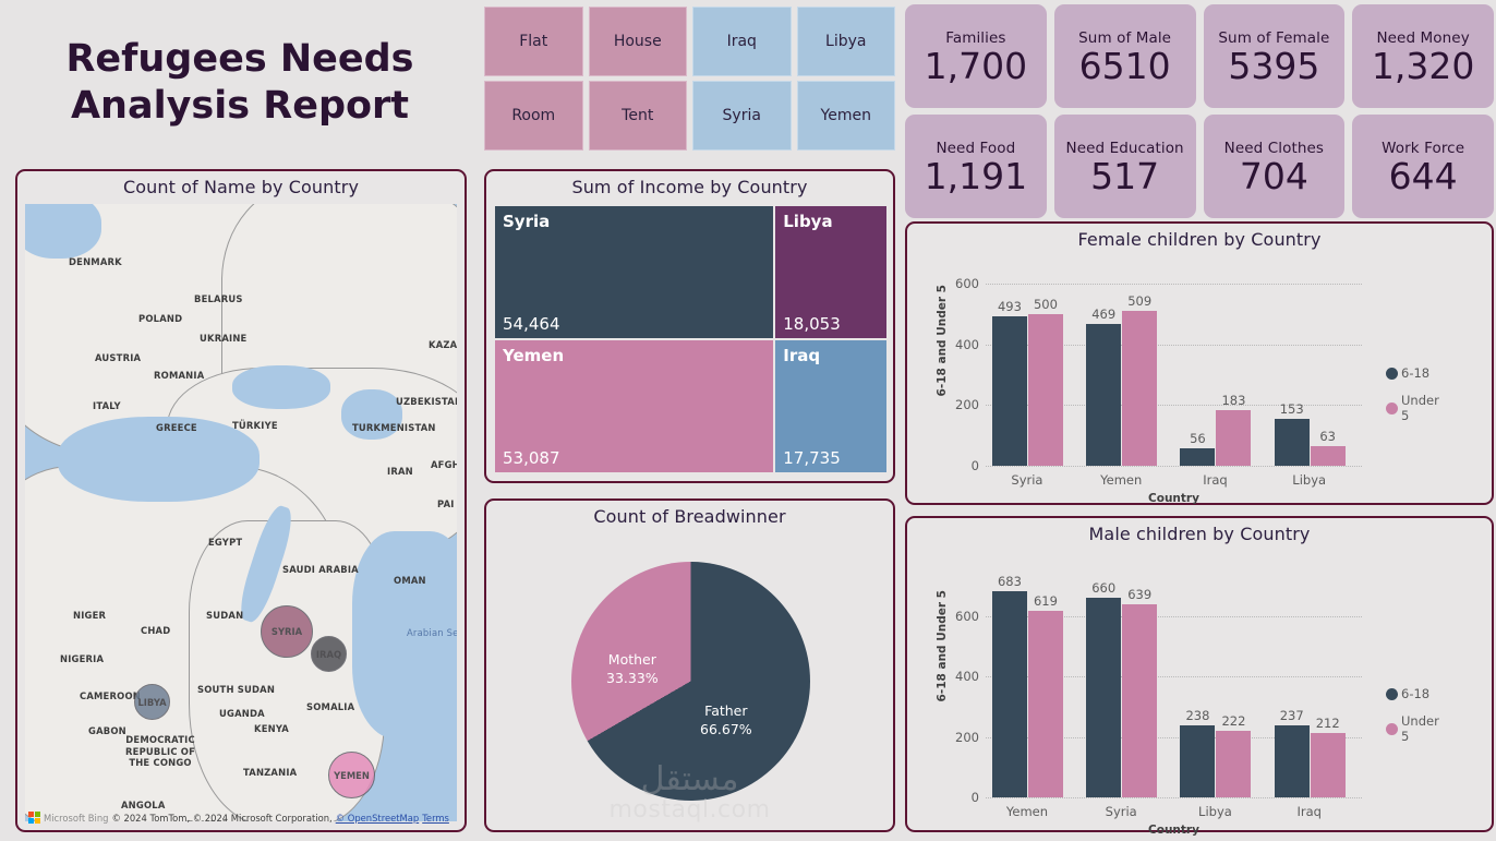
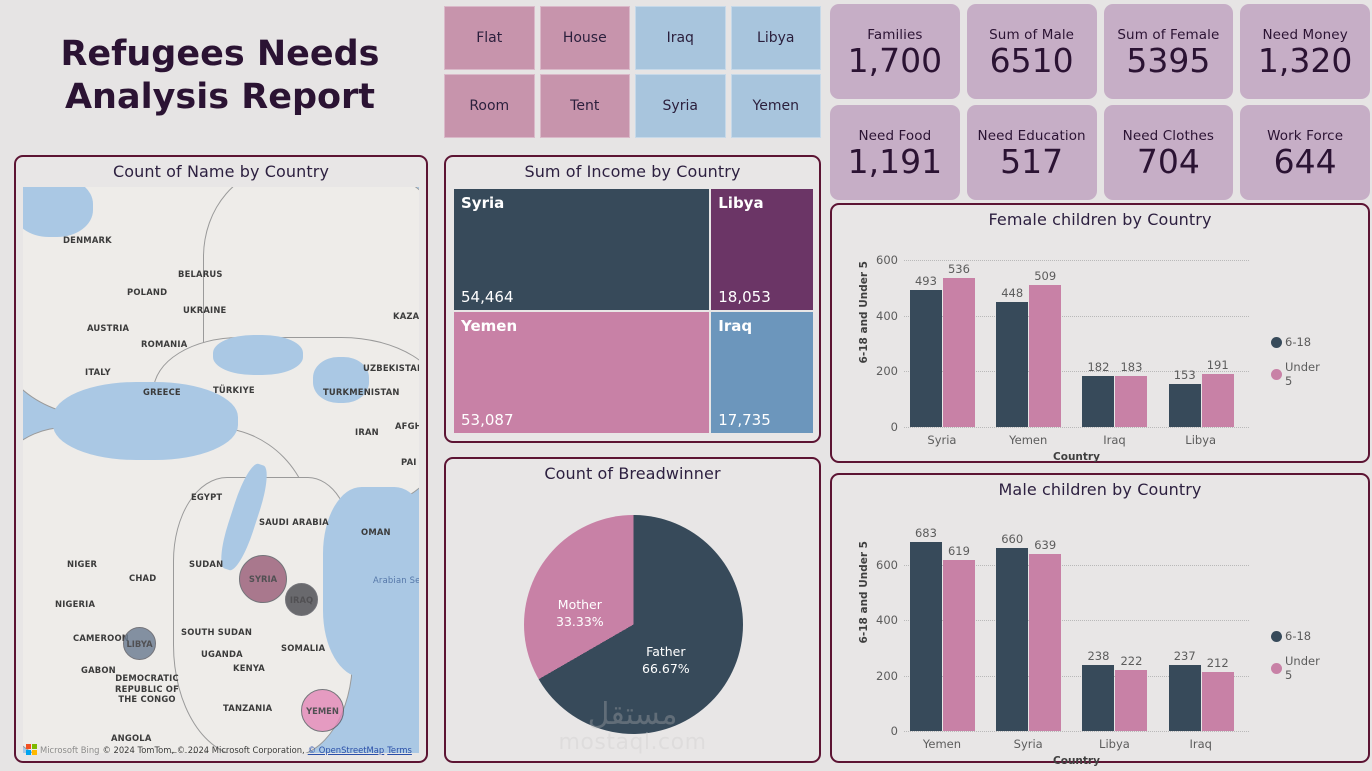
Female children by Country/Under 5/Syria: 500 -> 536
Female children by Country/6-18/Yemen: 469 -> 448
Female children by Country/6-18/Iraq: 56 -> 182
Female children by Country/Under 5/Libya: 63 -> 191
